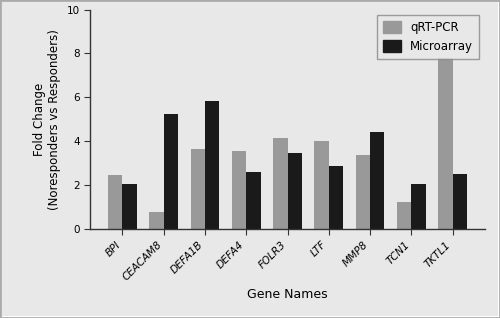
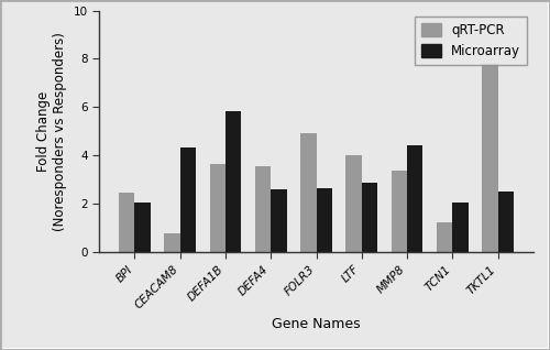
Microarray/CEACAM8: 5.25 -> 4.35
qRT-PCR/FOLR3: 4.15 -> 4.90
Microarray/FOLR3: 3.45 -> 2.62
